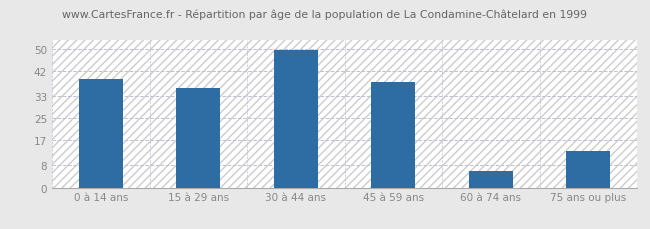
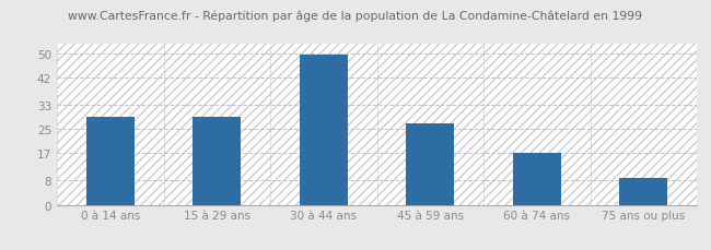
0 à 14 ans: 39.0 -> 29.0
15 à 29 ans: 36.0 -> 29.0
45 à 59 ans: 38.0 -> 27.0
60 à 74 ans: 6.0 -> 17.0
75 ans ou plus: 13.0 -> 9.0
